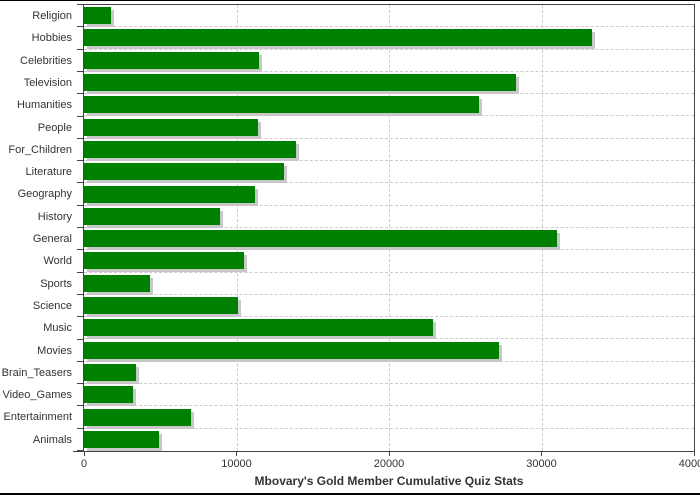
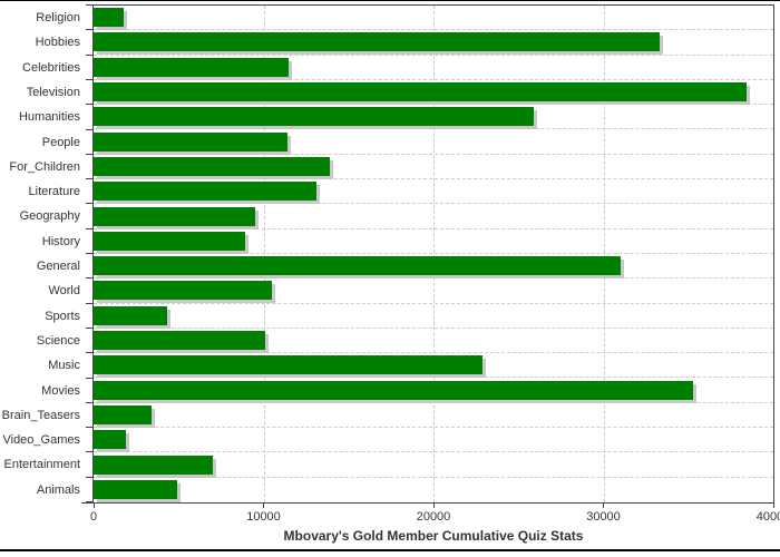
Television: 28300 -> 38400
Geography: 11200 -> 9500
Movies: 27200 -> 35300
Video_Games: 3200 -> 1900
